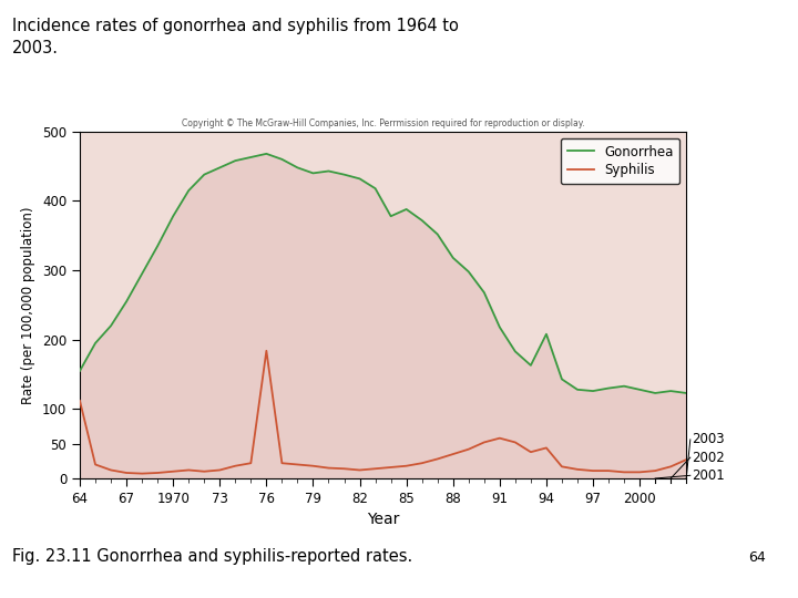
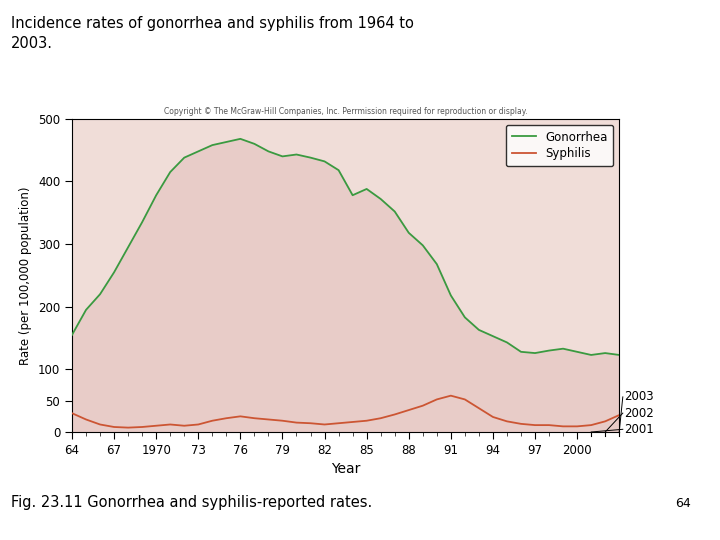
Syphilis/64: 112 -> 30
Syphilis/76: 184 -> 25
Gonorrhea/94: 208 -> 153
Syphilis/94: 44 -> 24
